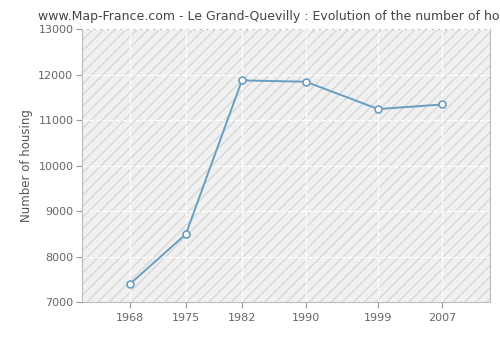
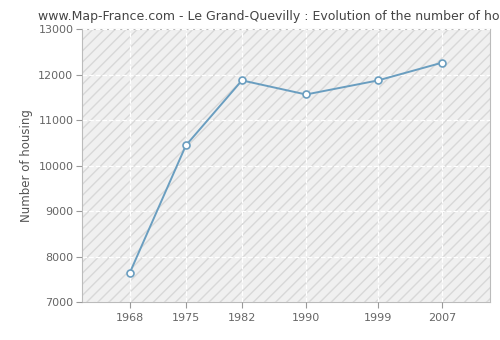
1968: 7400 -> 7650
1975: 8500 -> 10450
1990: 11850 -> 11570
1999: 11250 -> 11880
2007: 11350 -> 12270
